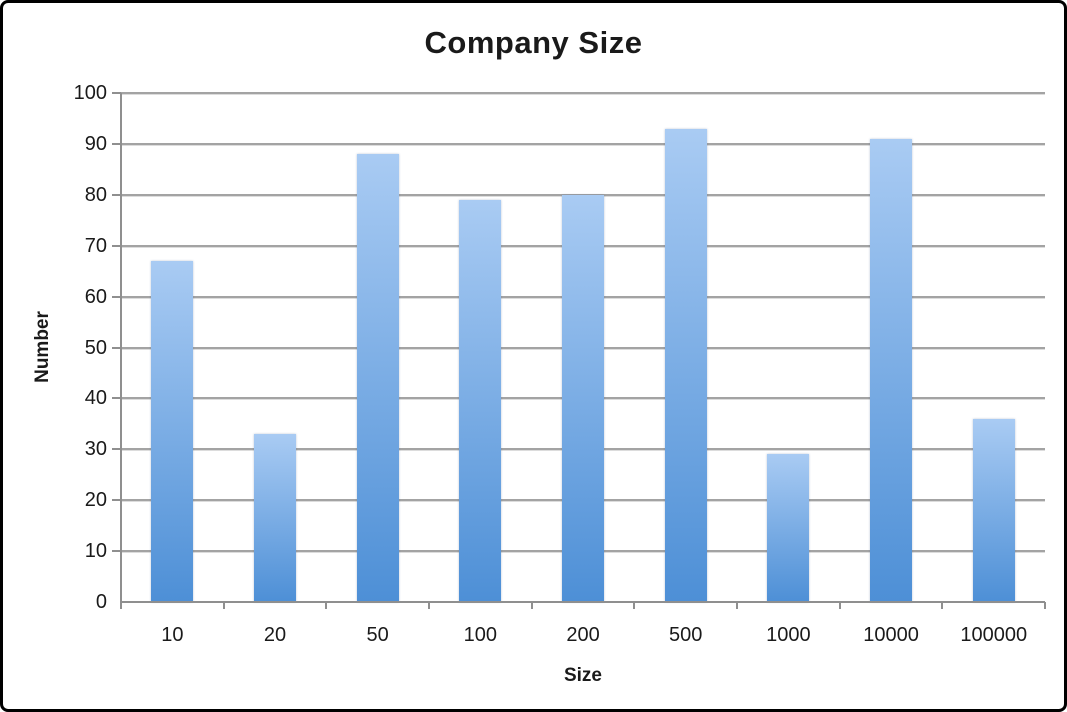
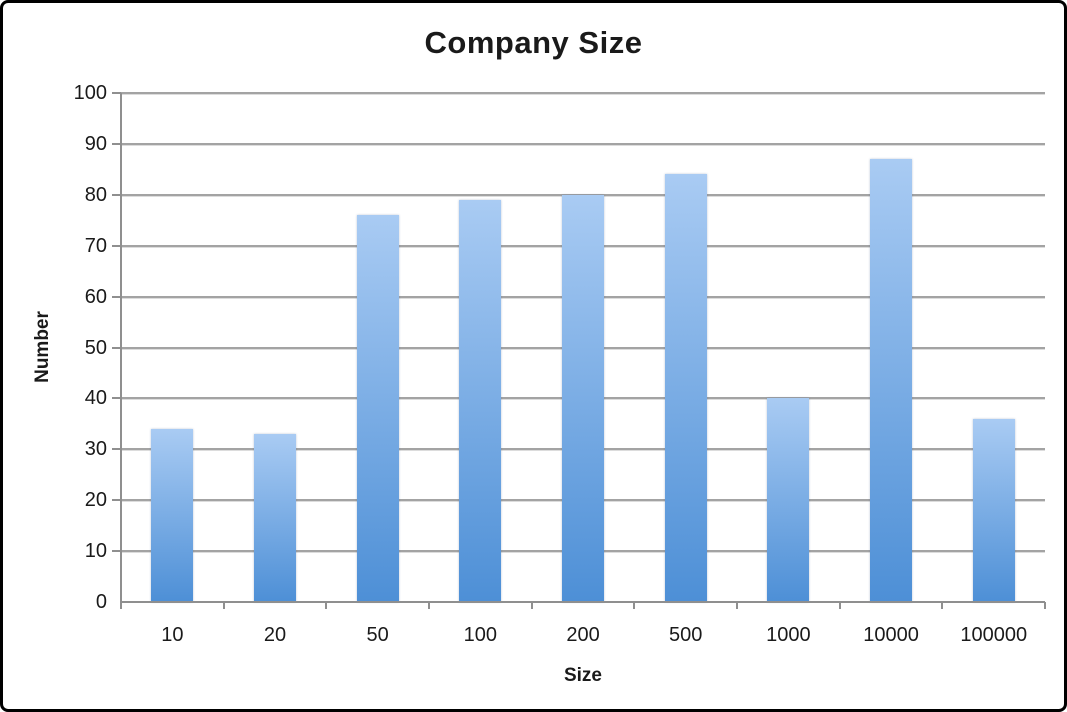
10: 67 -> 34
50: 88 -> 76
500: 93 -> 84
1000: 29 -> 40
10000: 91 -> 87
